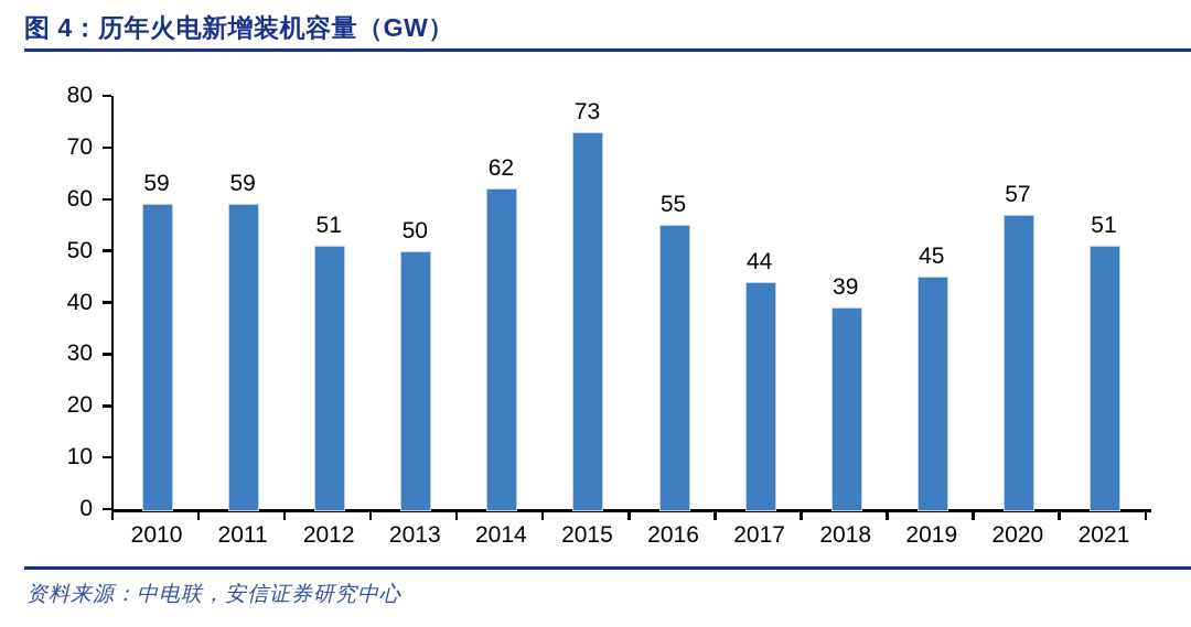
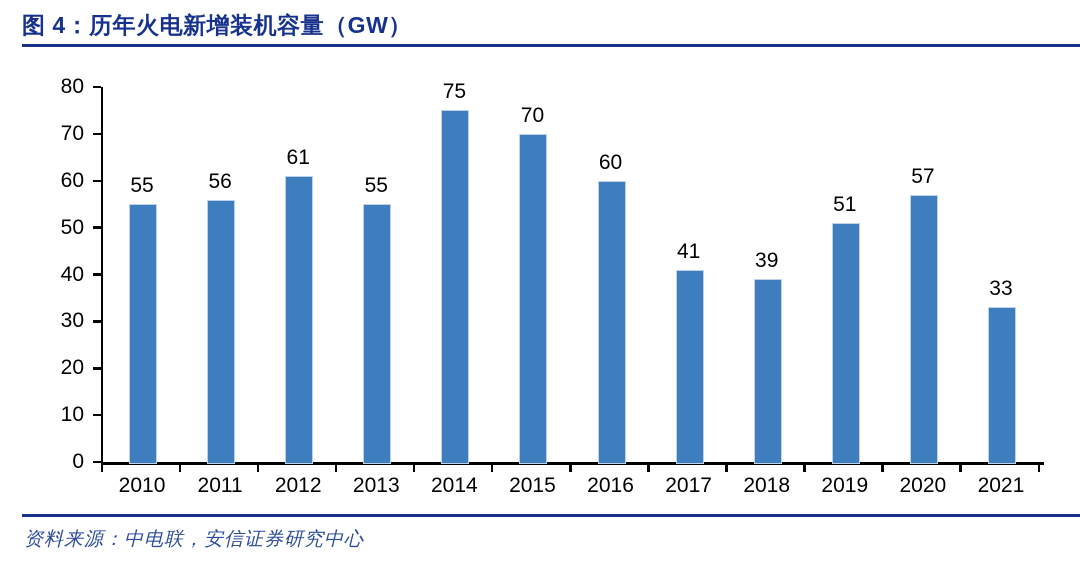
2010: 59 -> 55
2011: 59 -> 56
2012: 51 -> 61
2013: 50 -> 55
2014: 62 -> 75
2015: 73 -> 70
2016: 55 -> 60
2017: 44 -> 41
2019: 45 -> 51
2021: 51 -> 33
